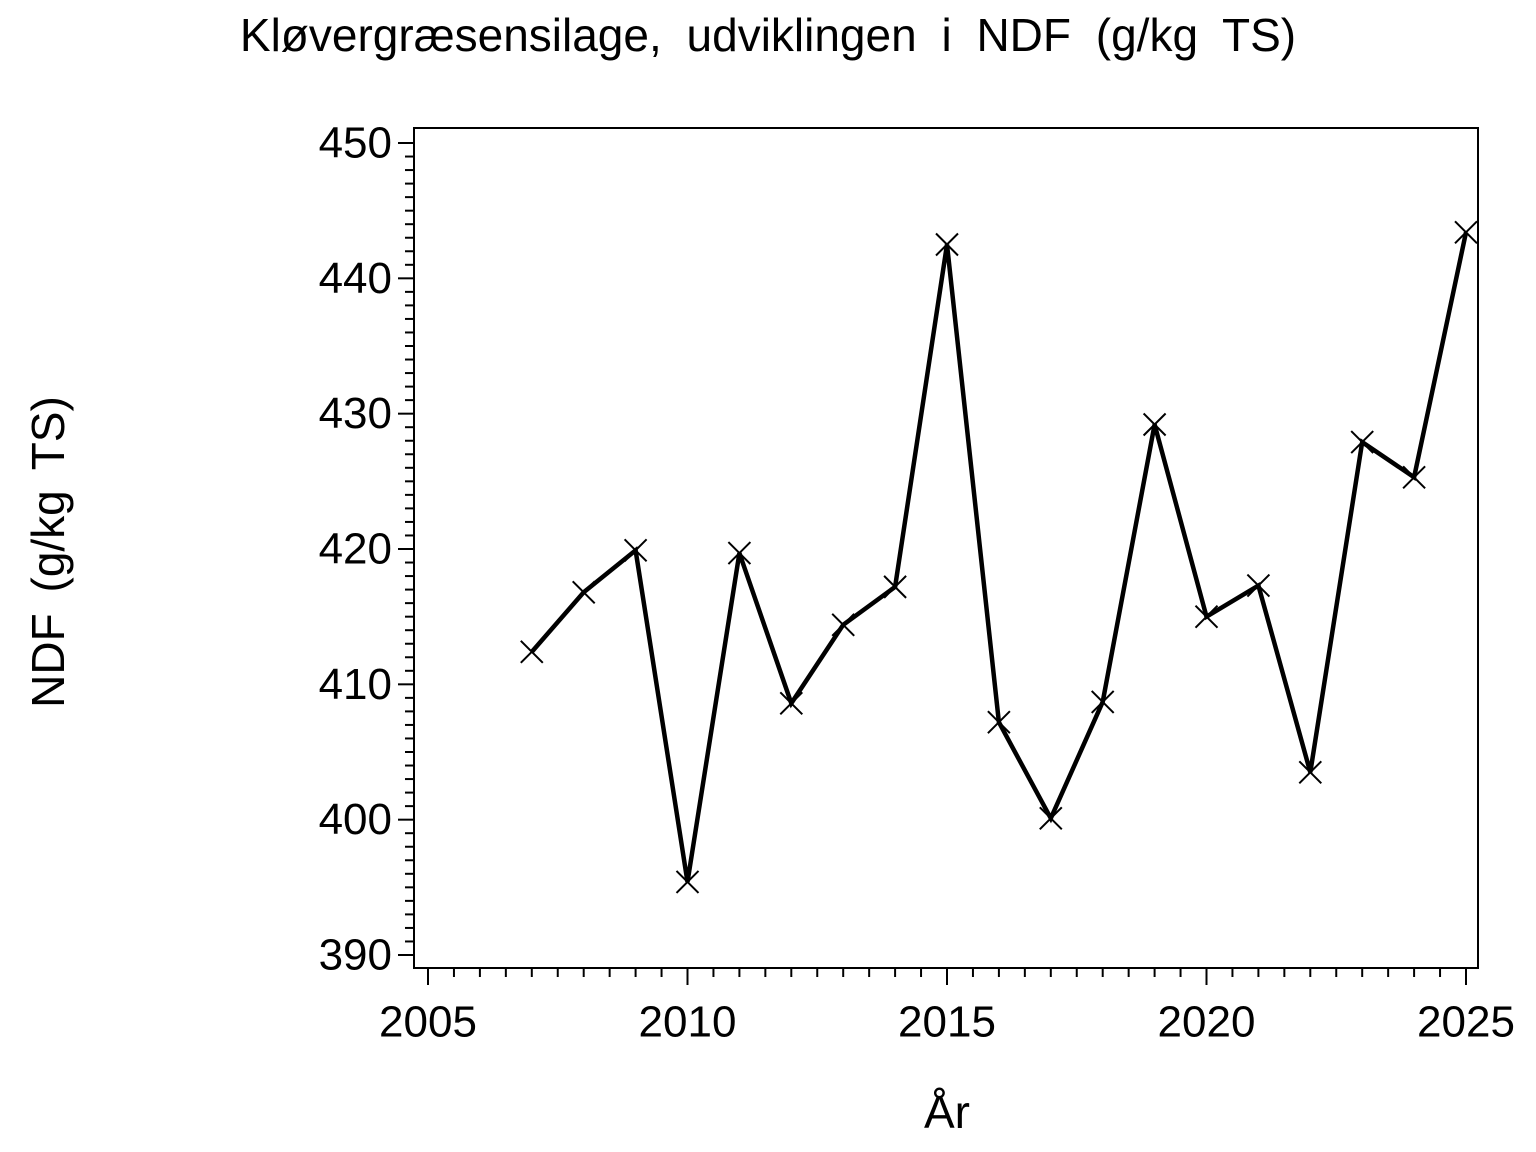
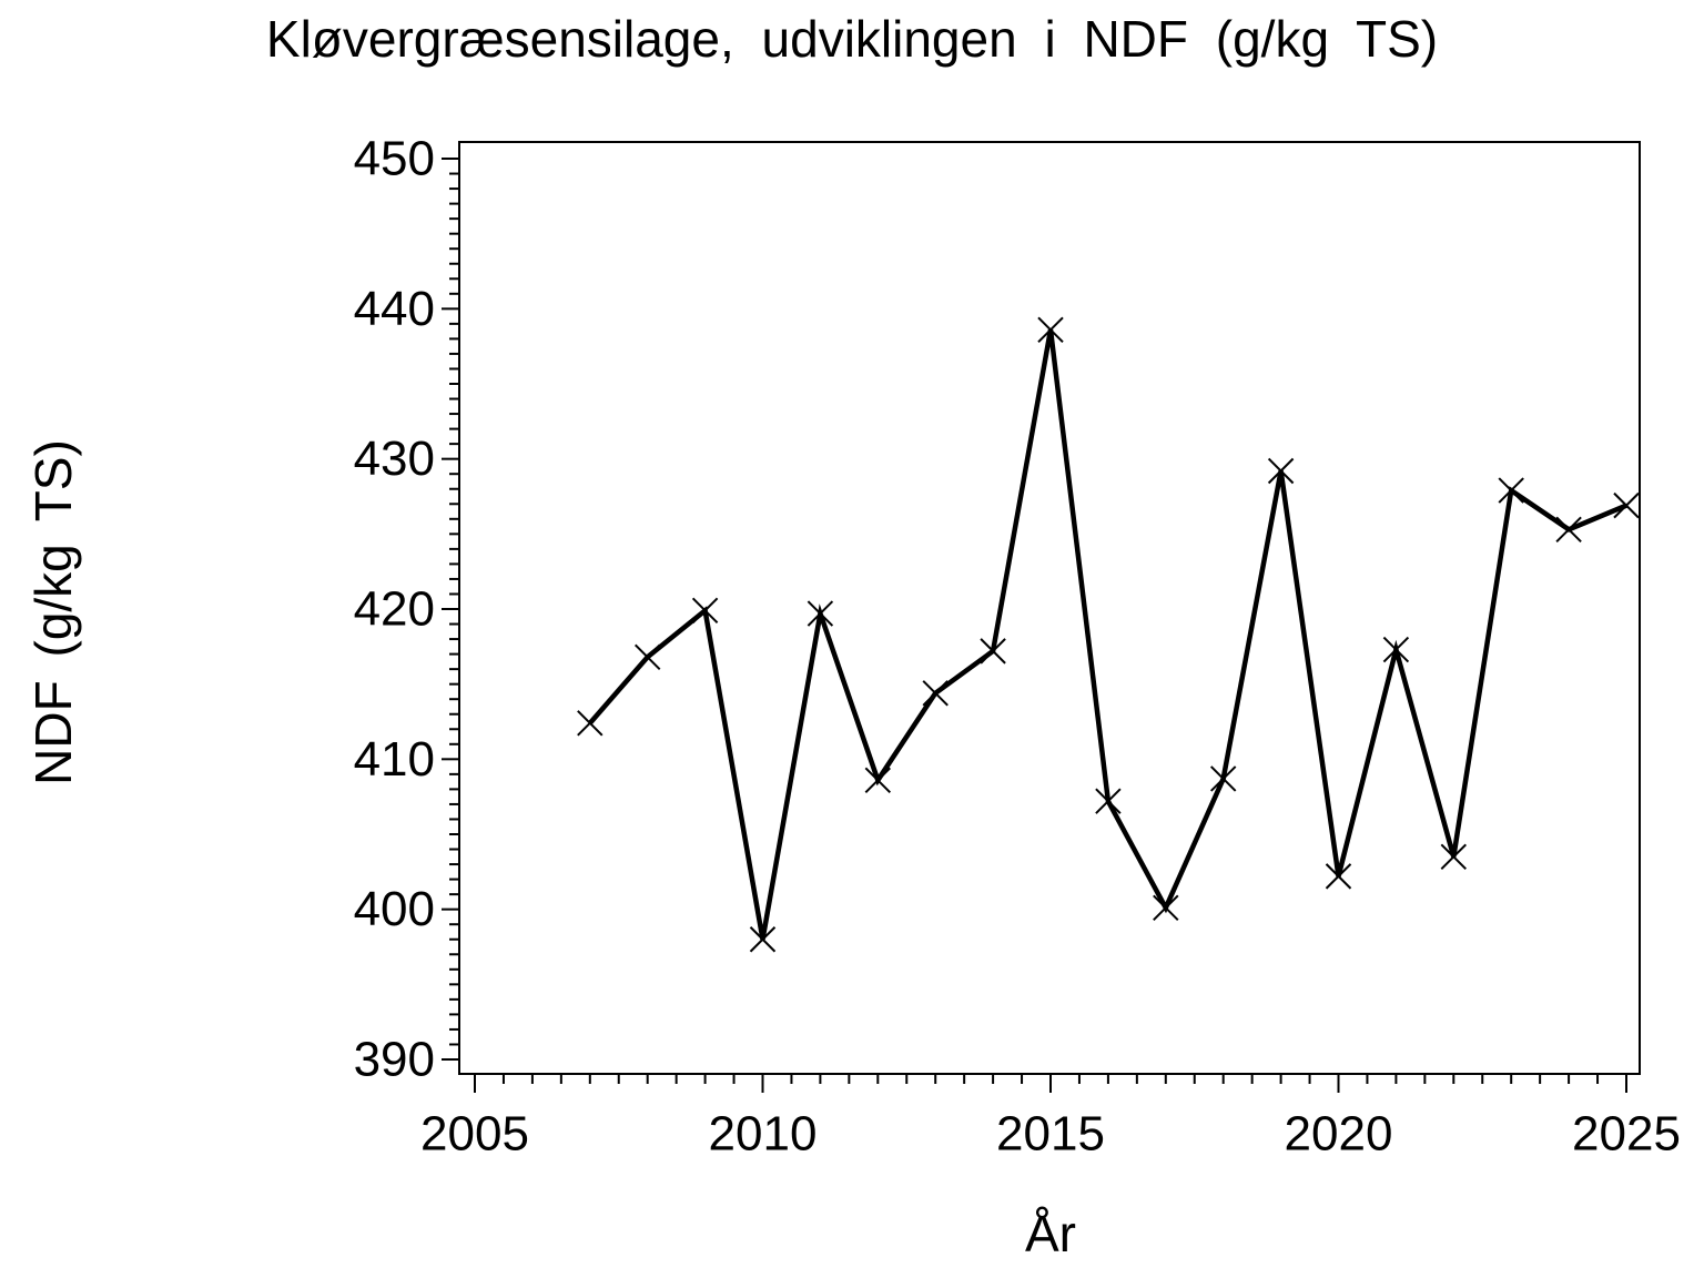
2010: 395.4 -> 398.0
2015: 442.5 -> 438.6
2020: 415.0 -> 402.2
2025: 443.4 -> 426.9
